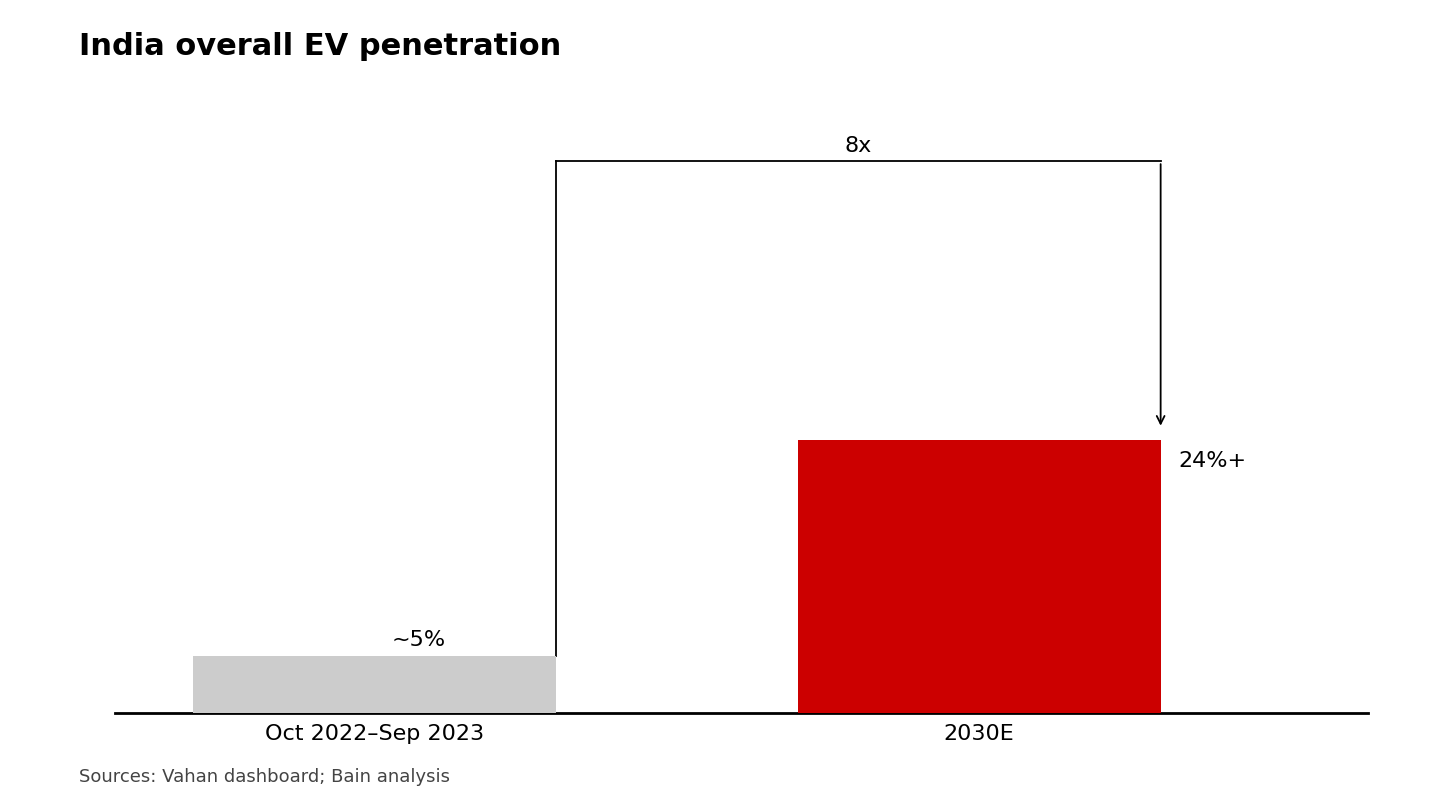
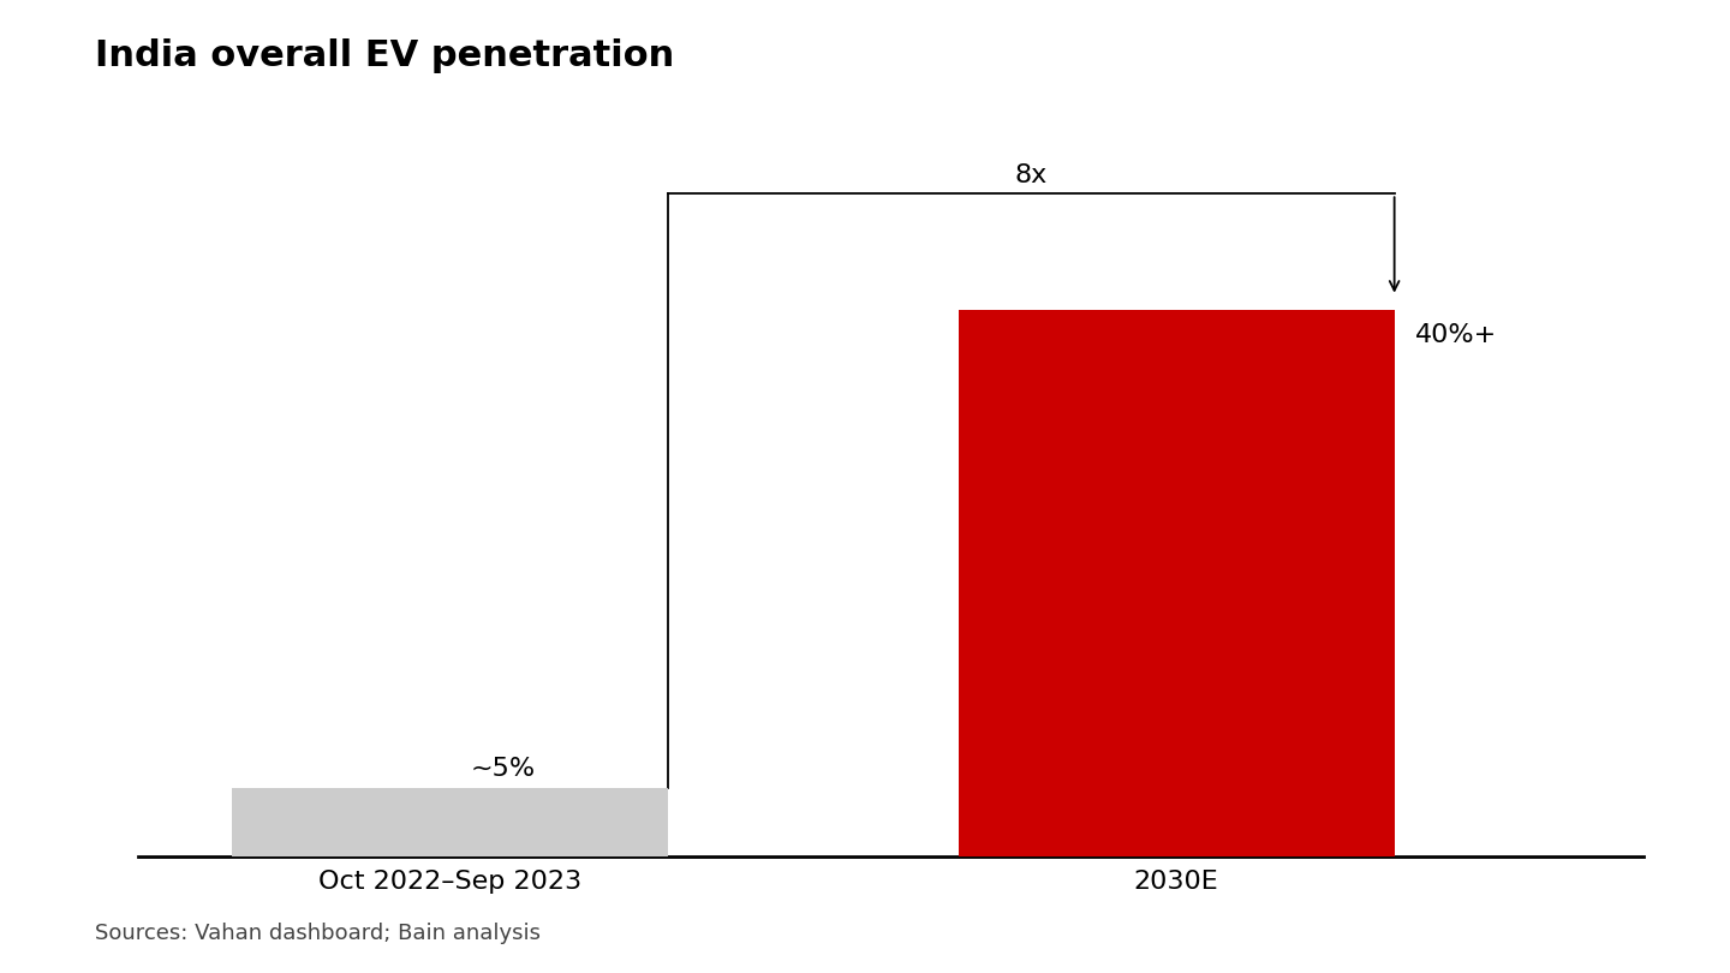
2030E: 24%+ -> 40%+
